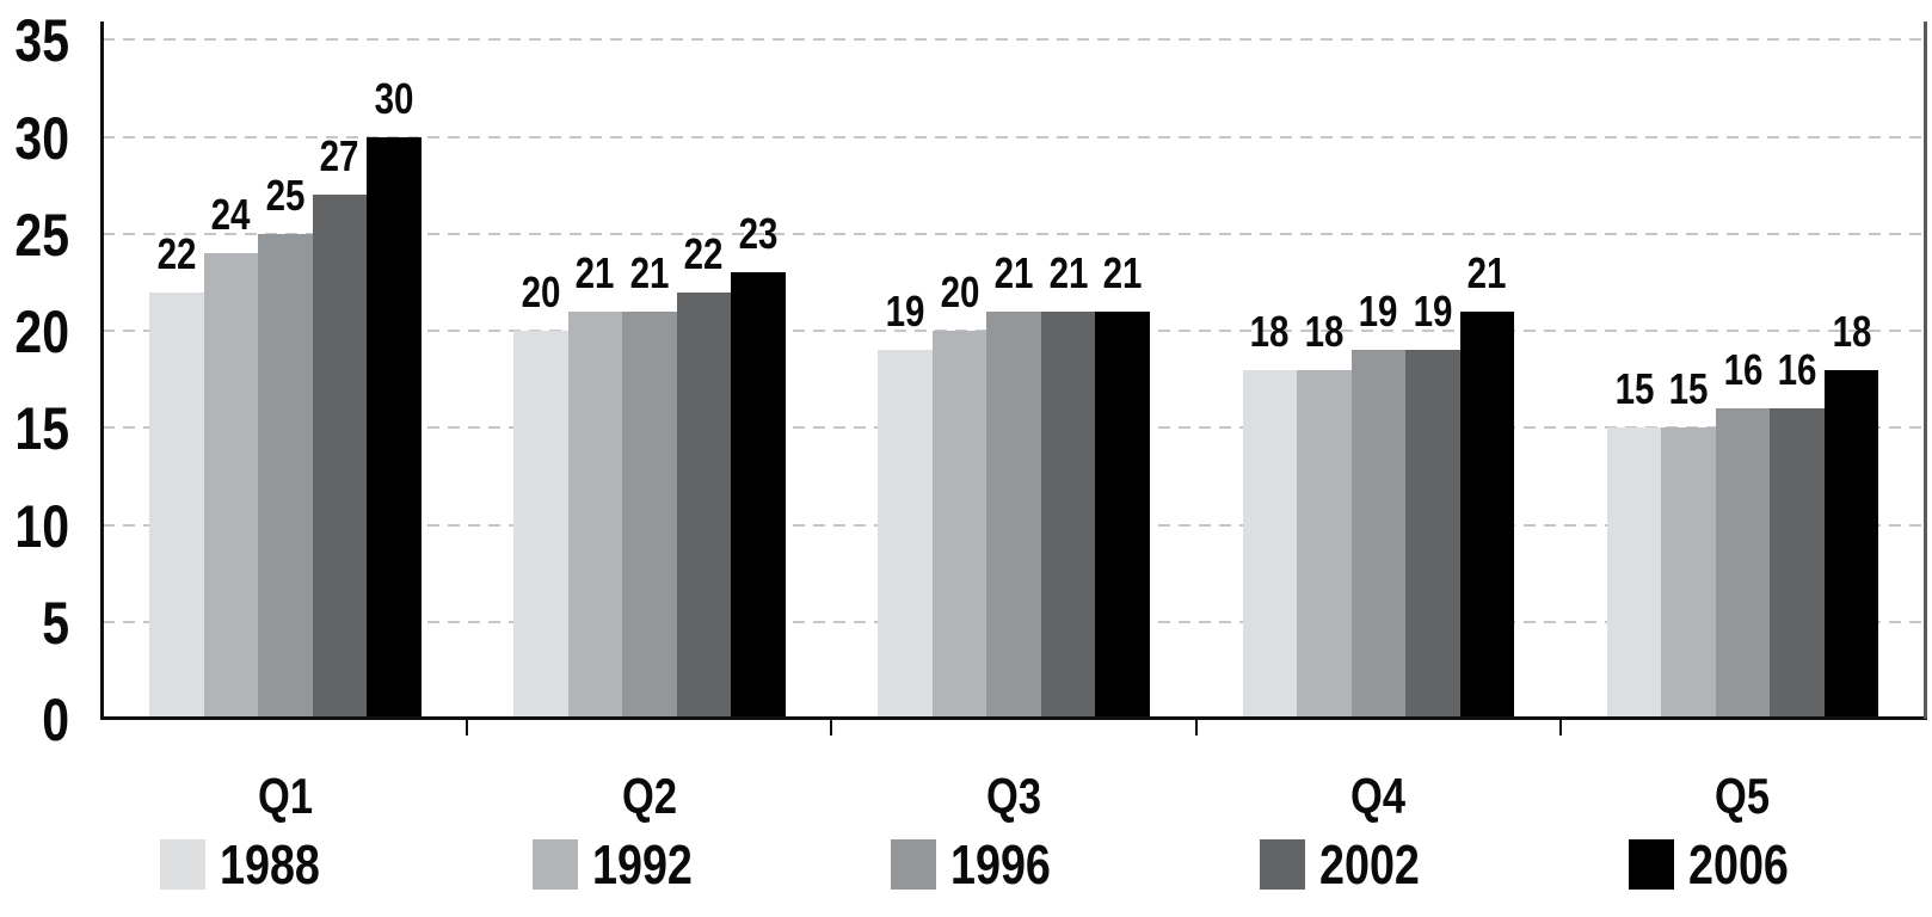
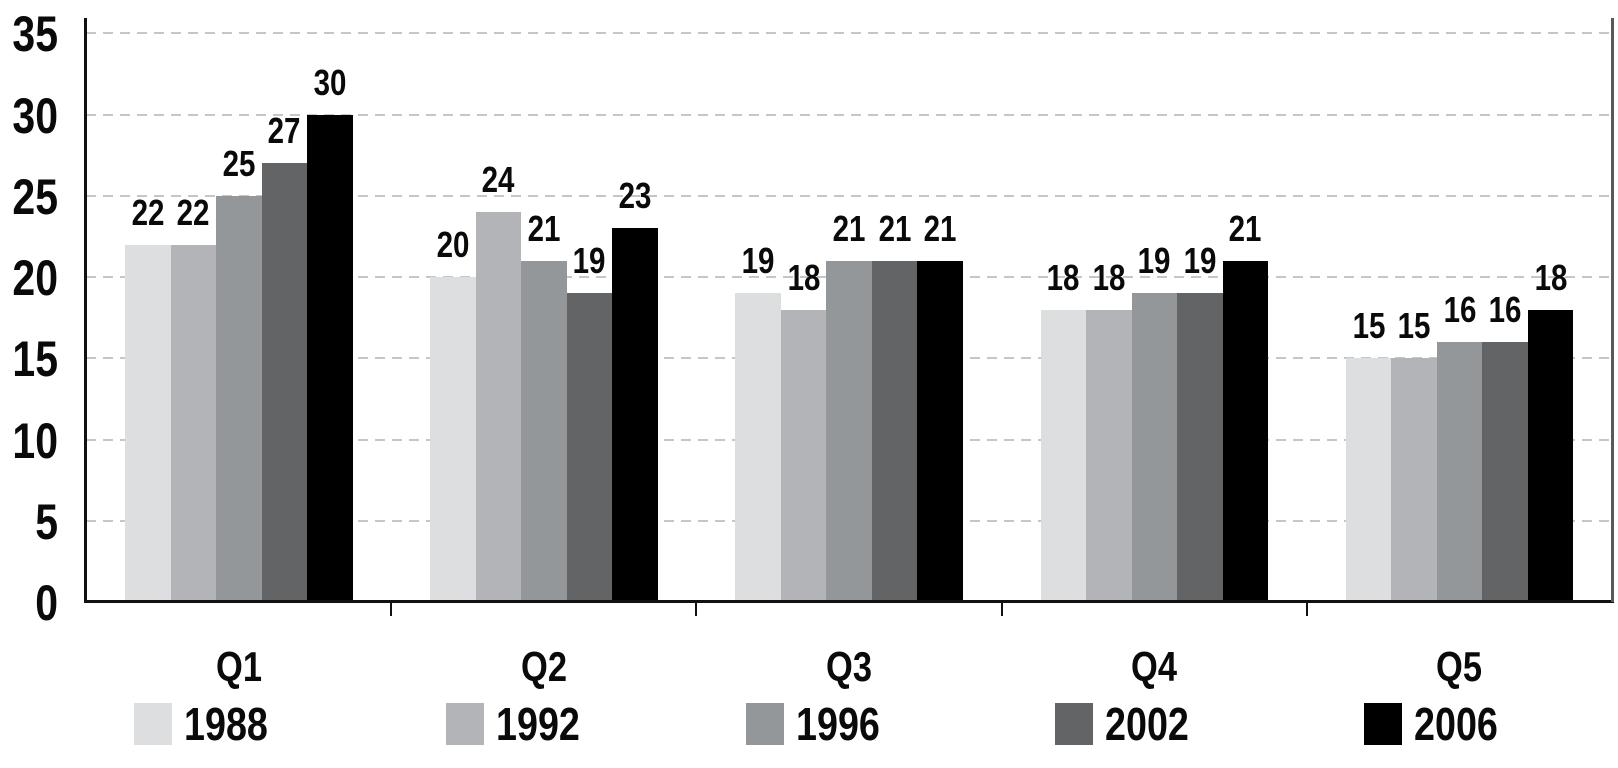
1992/Q1: 24 -> 22
1992/Q2: 21 -> 24
2002/Q2: 22 -> 19
1992/Q3: 20 -> 18
